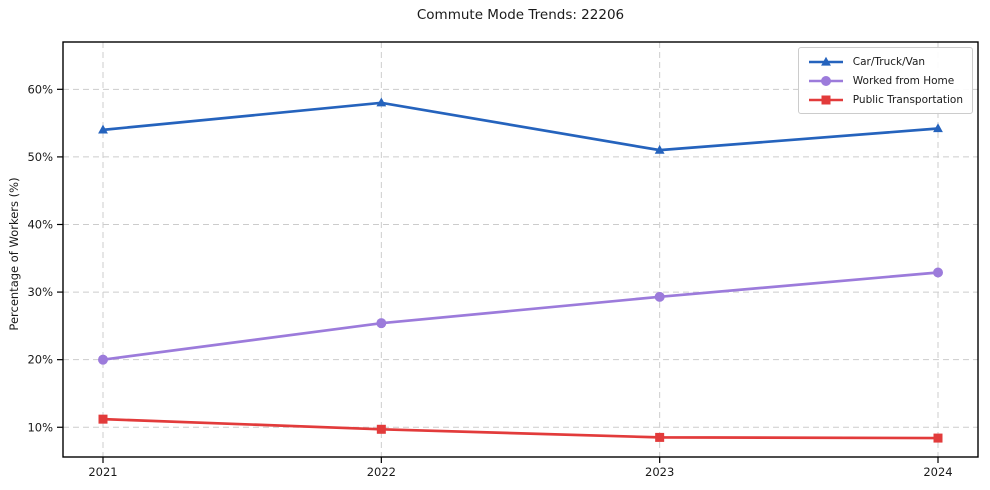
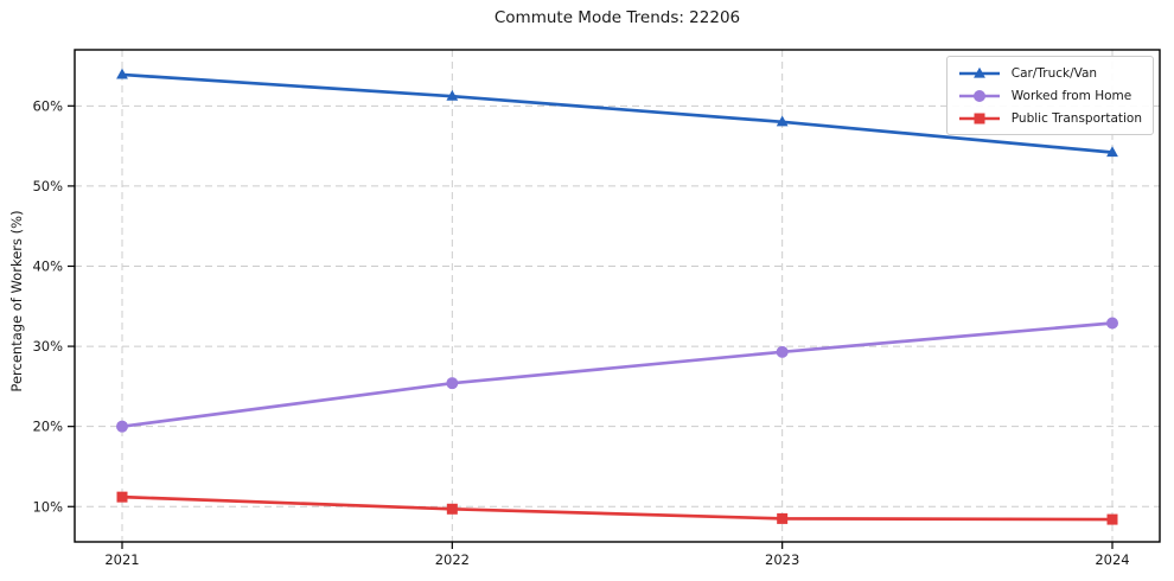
Car/Truck/Van/2021: 54% -> 64%
Car/Truck/Van/2022: 58% -> 61%
Car/Truck/Van/2023: 51% -> 58%
